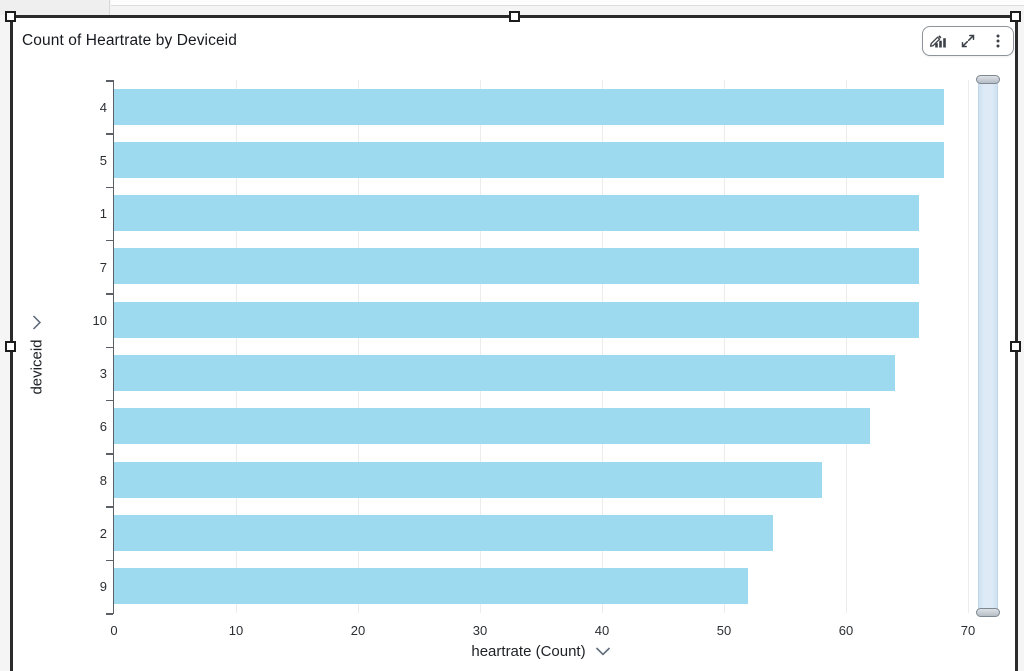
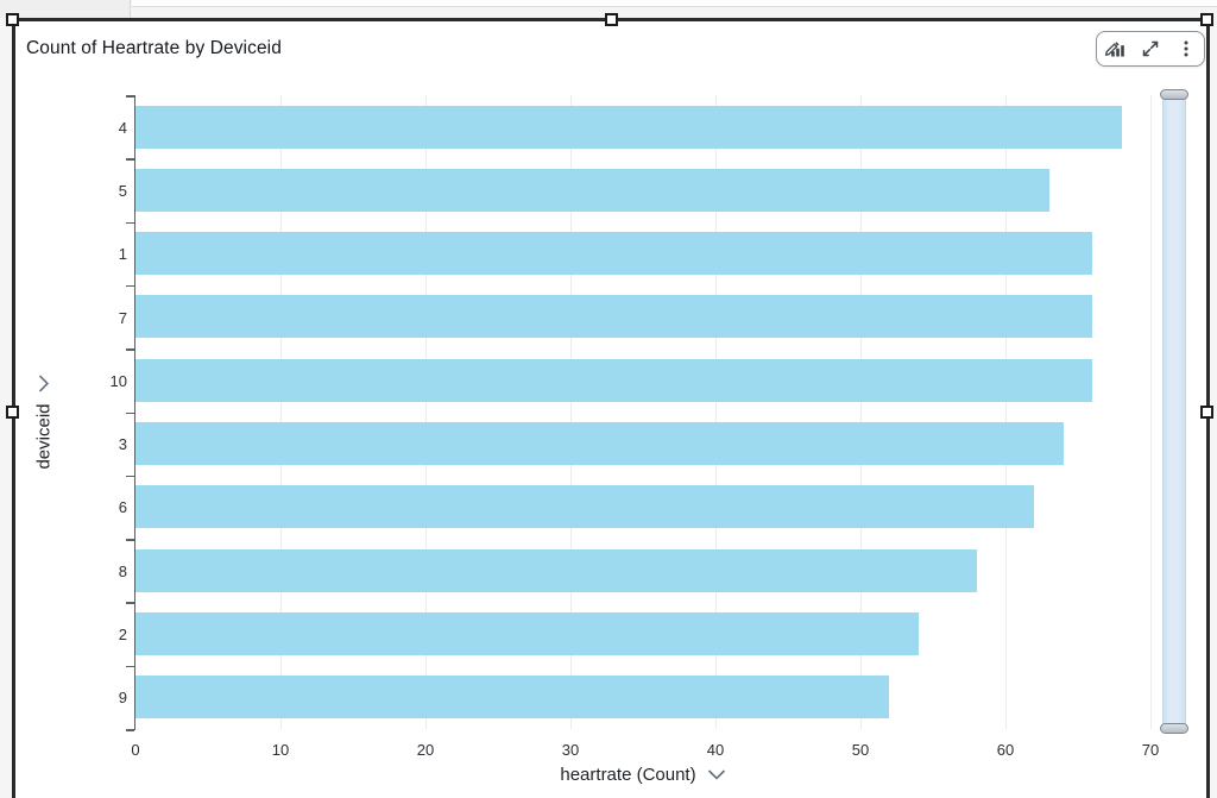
5: 68 -> 63
